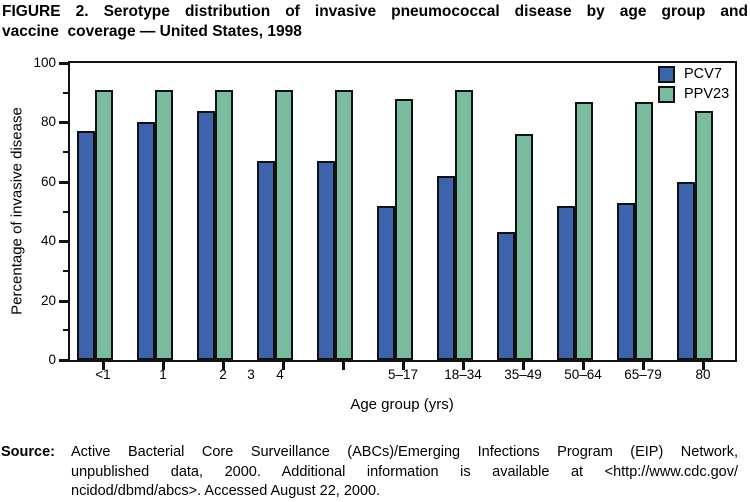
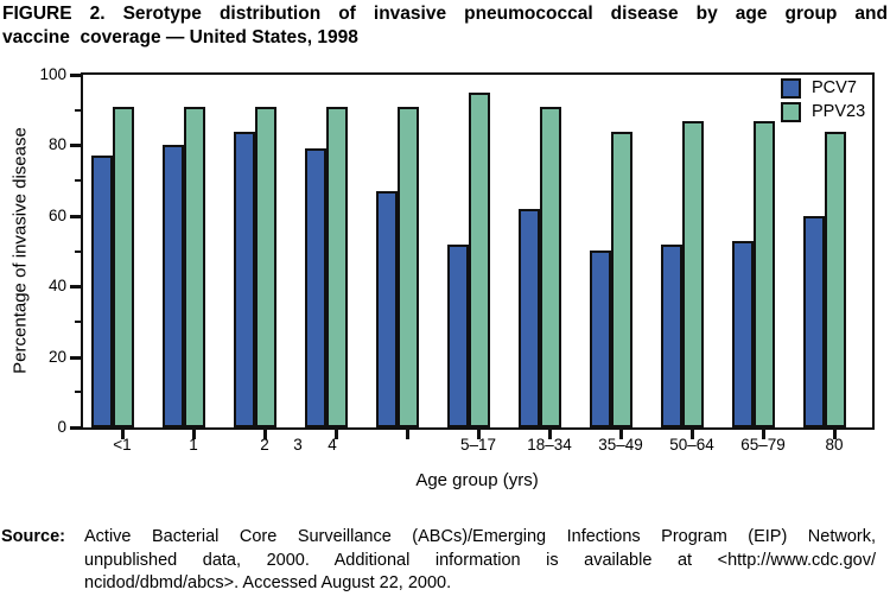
PCV7/3: 67 -> 79
PPV23/5–17: 88 -> 95
PCV7/35–49: 43 -> 50
PPV23/35–49: 76 -> 84
